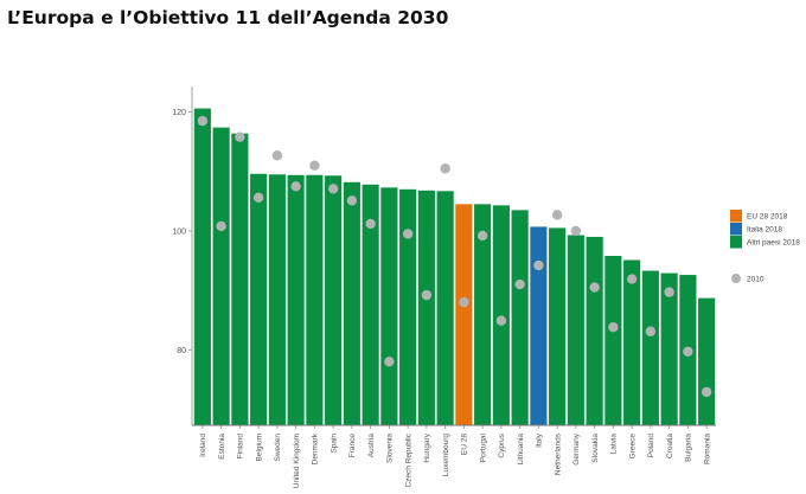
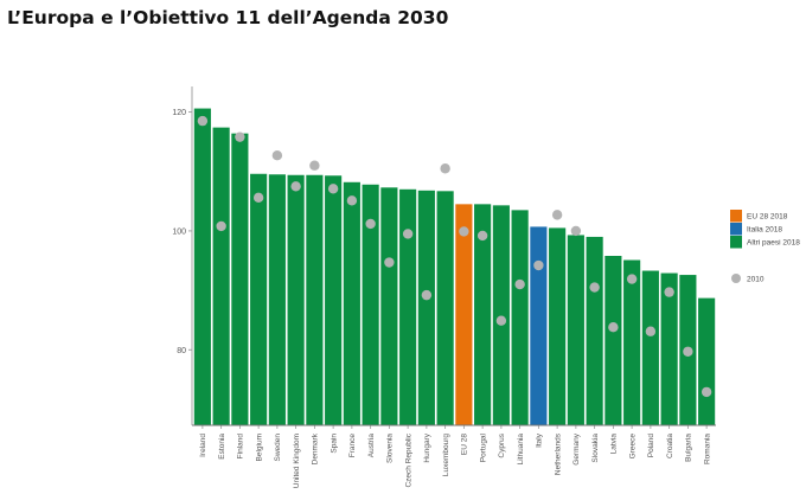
2010/Slovenia: 78 -> 95
2010/EU 28: 88 -> 100
